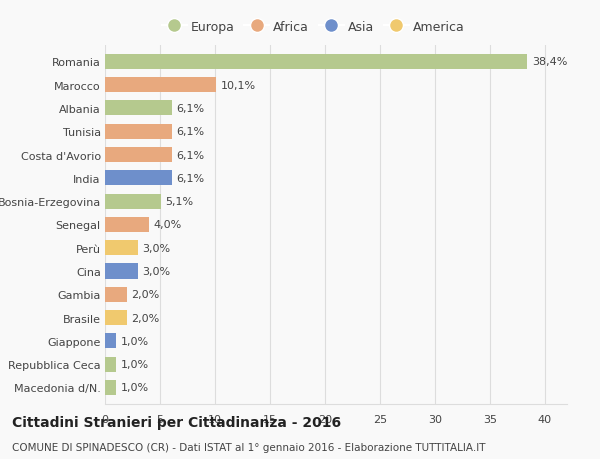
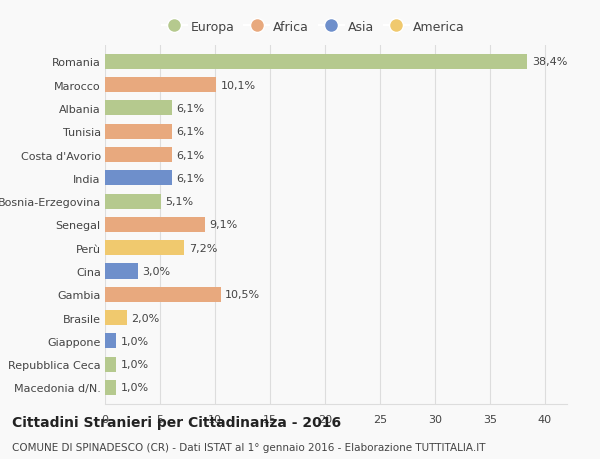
Senegal: 4,0% -> 9,1%
Perù: 3,0% -> 7,2%
Gambia: 2,0% -> 10,5%
